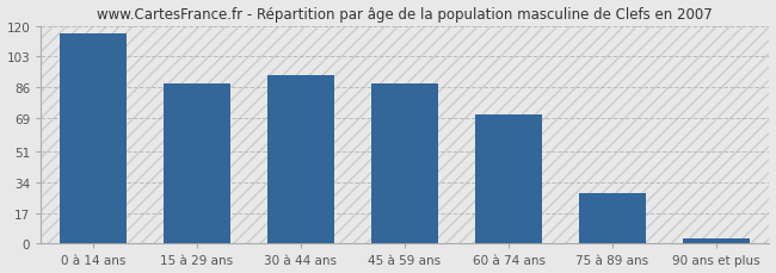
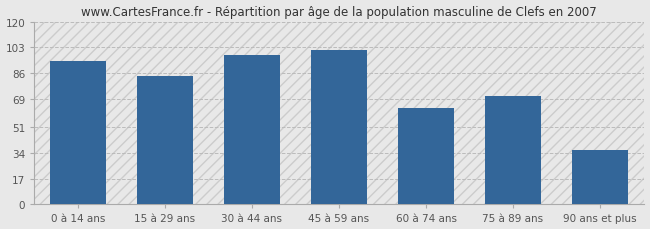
0 à 14 ans: 116 -> 94
15 à 29 ans: 88 -> 84
30 à 44 ans: 93 -> 98
45 à 59 ans: 88 -> 101
60 à 74 ans: 71 -> 63
75 à 89 ans: 28 -> 71
90 ans et plus: 3 -> 36
